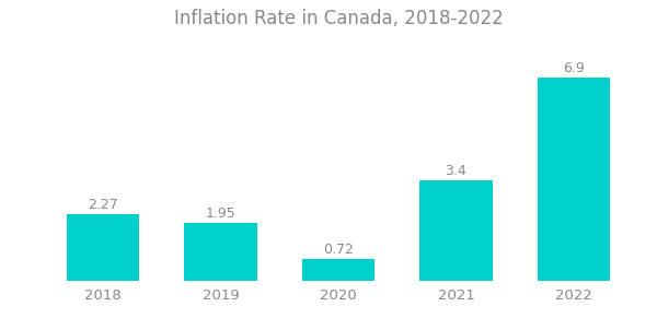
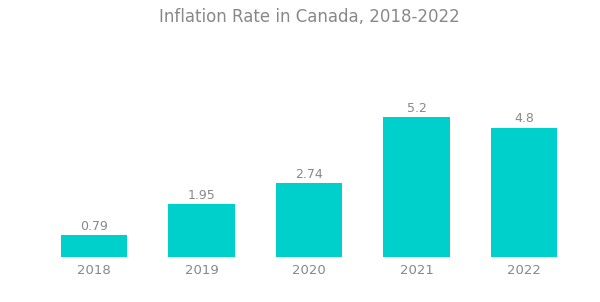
2018: 2.27 -> 0.79
2020: 0.72 -> 2.74
2021: 3.4 -> 5.2
2022: 6.9 -> 4.8
